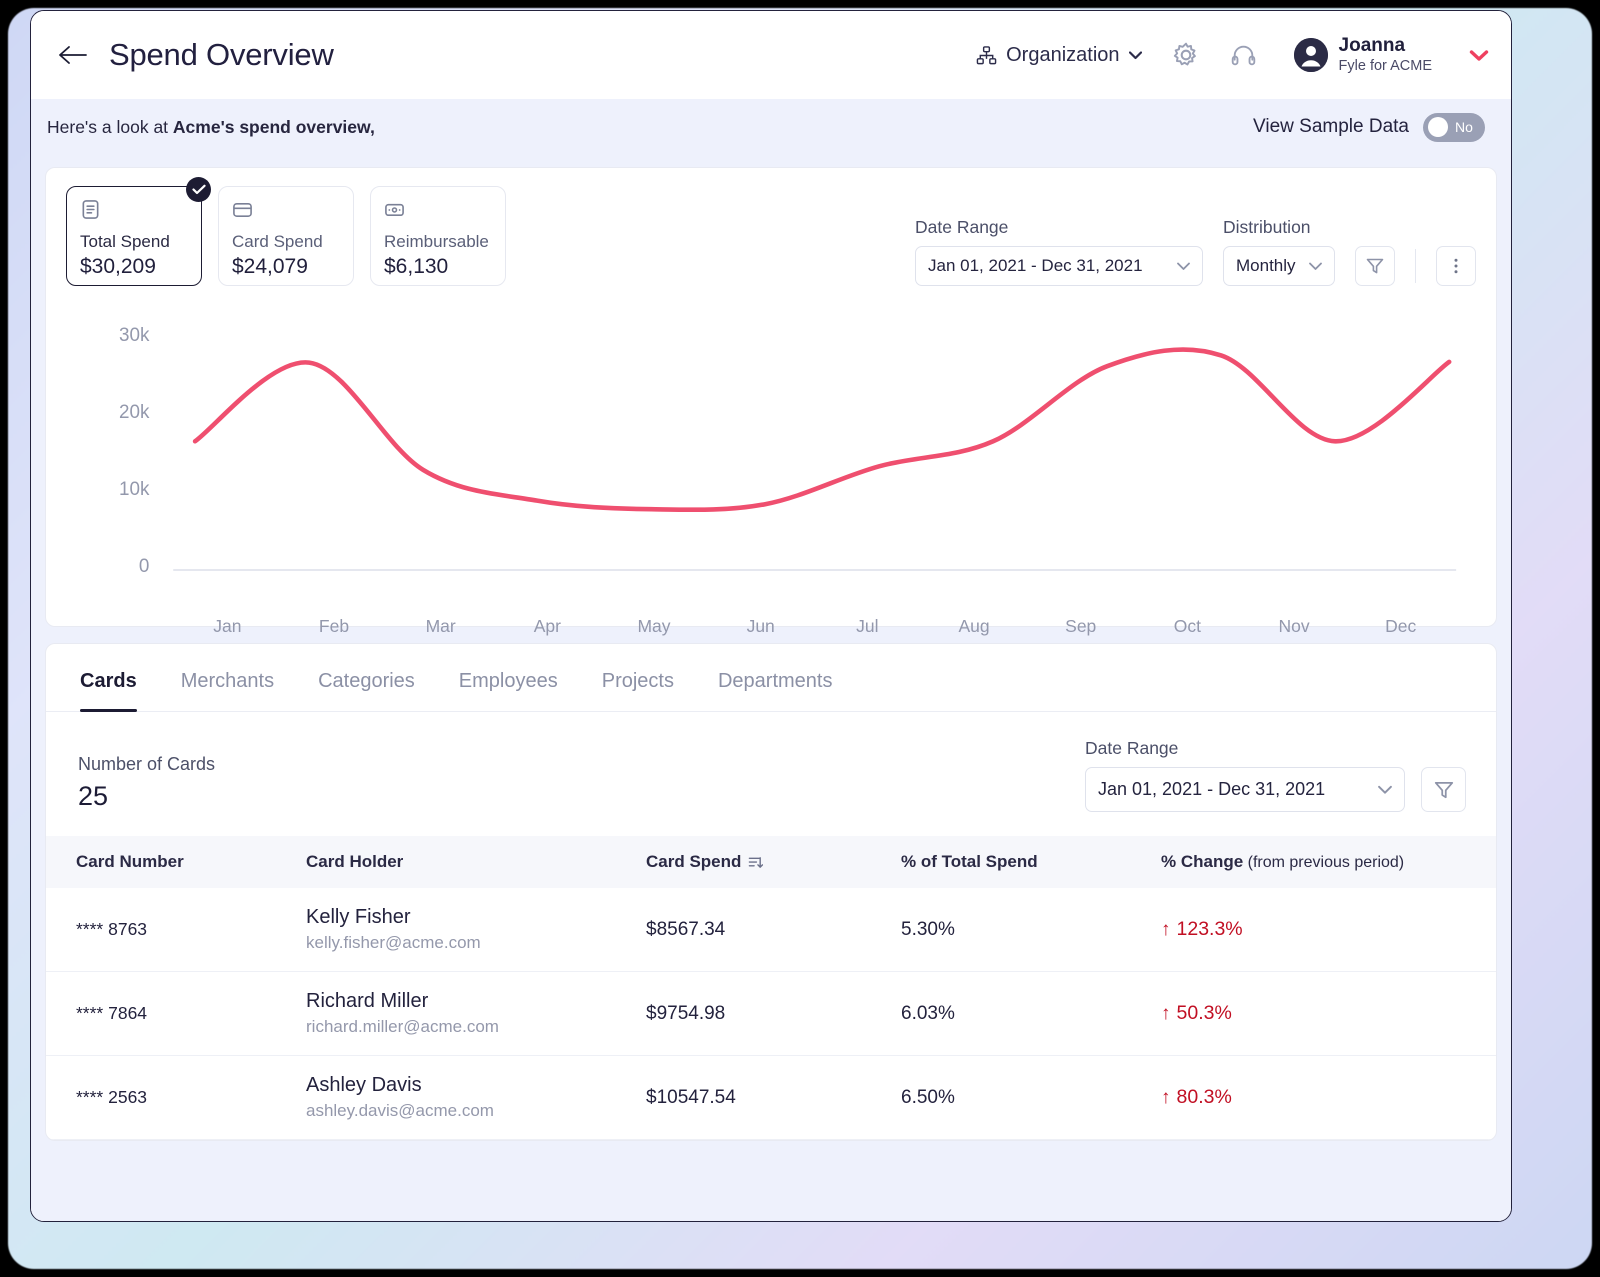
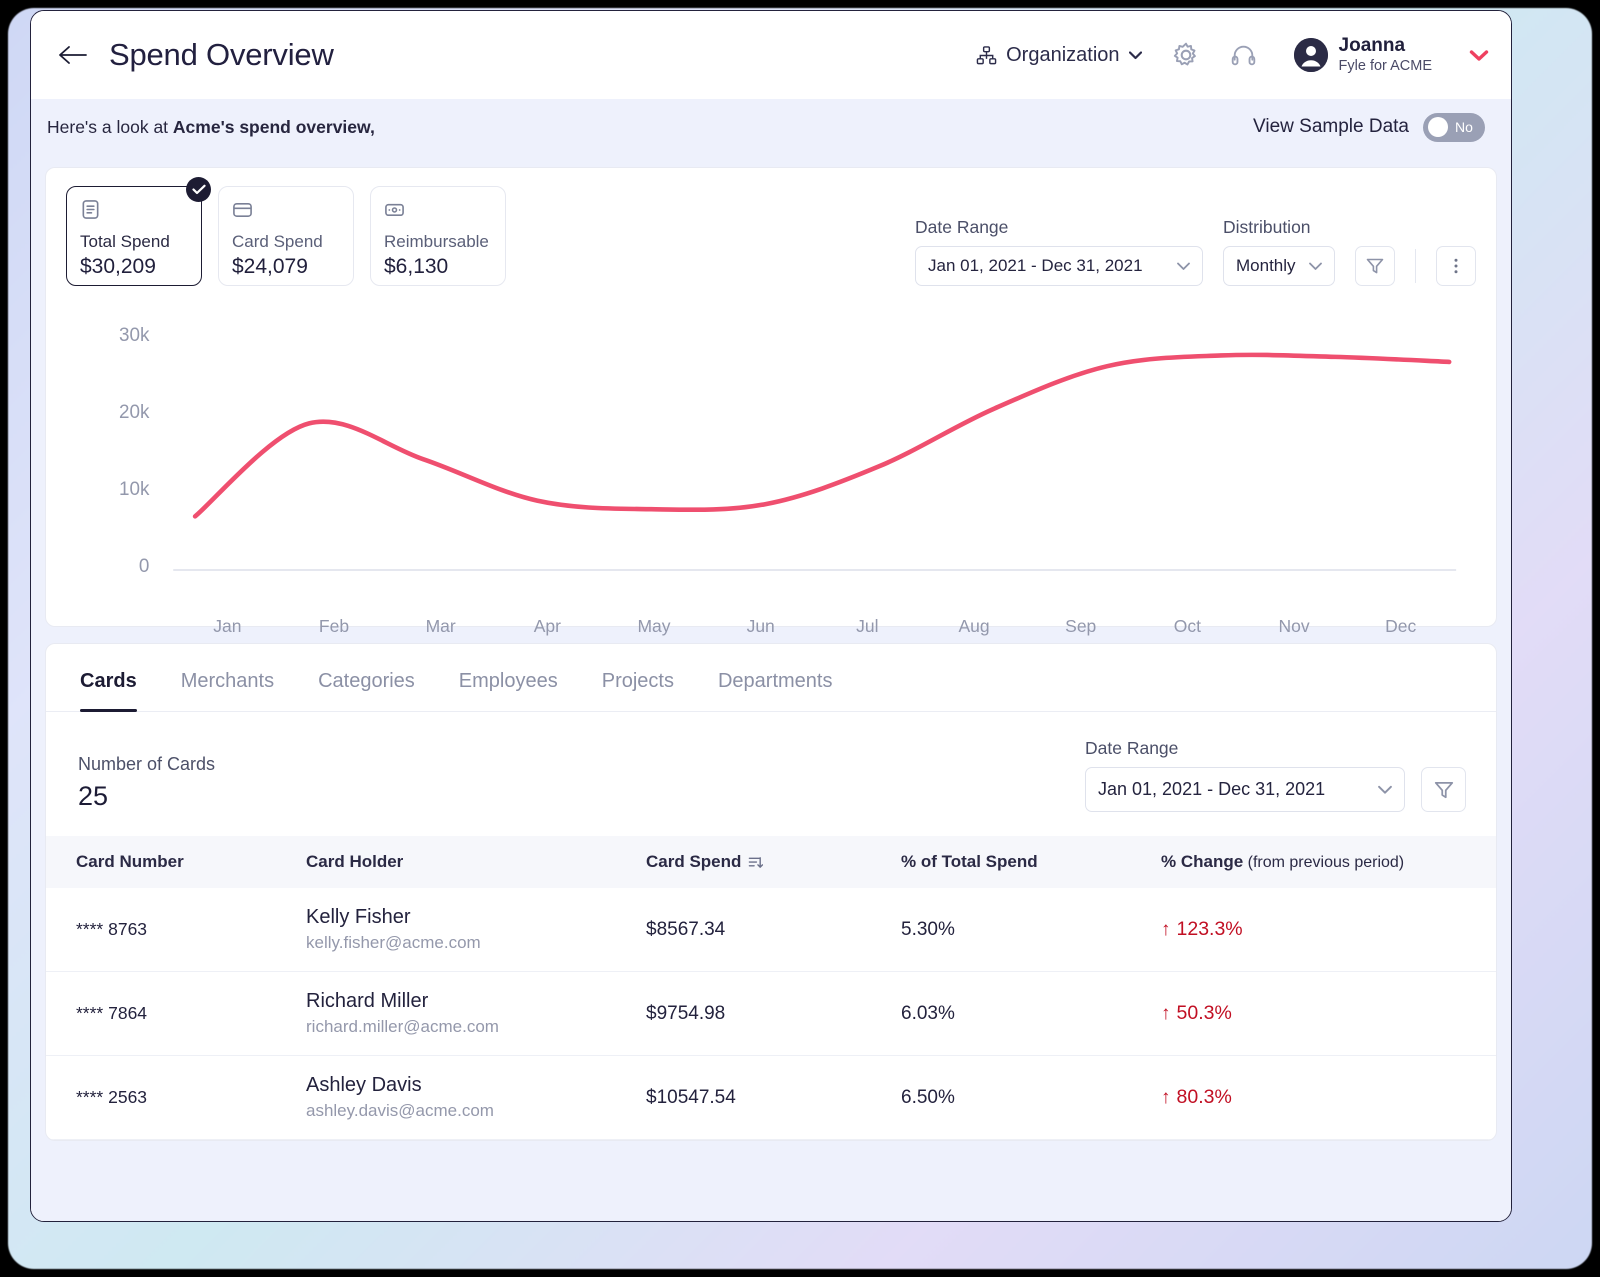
Jan: 18k -> 8k
Feb: 29k -> 20k
Mar: 14k -> 16k
Aug: 18k -> 22k
Nov: 18k -> 30k
